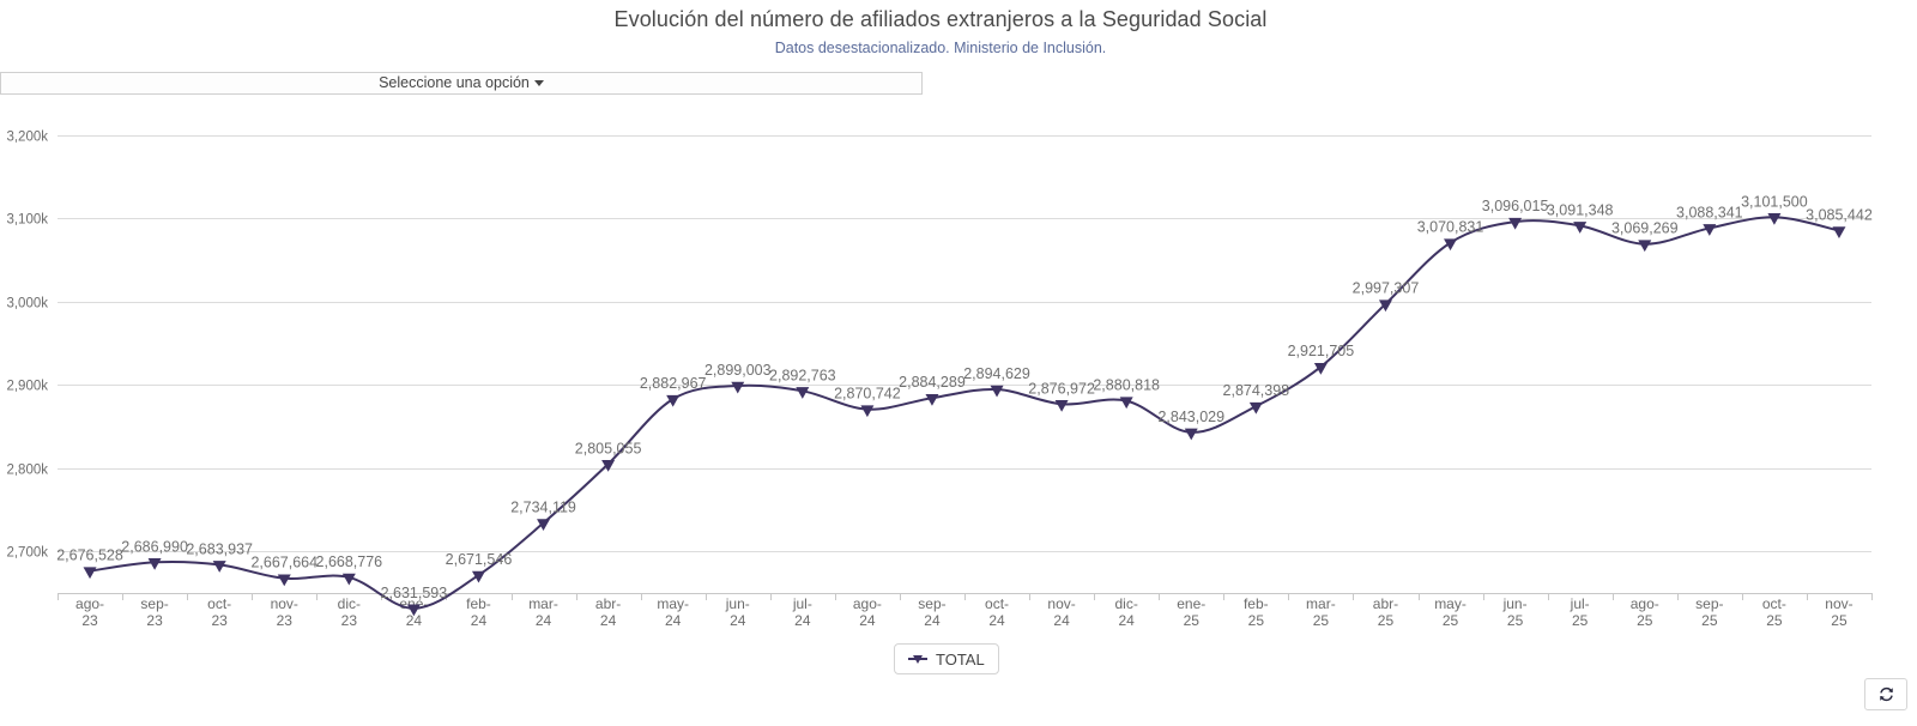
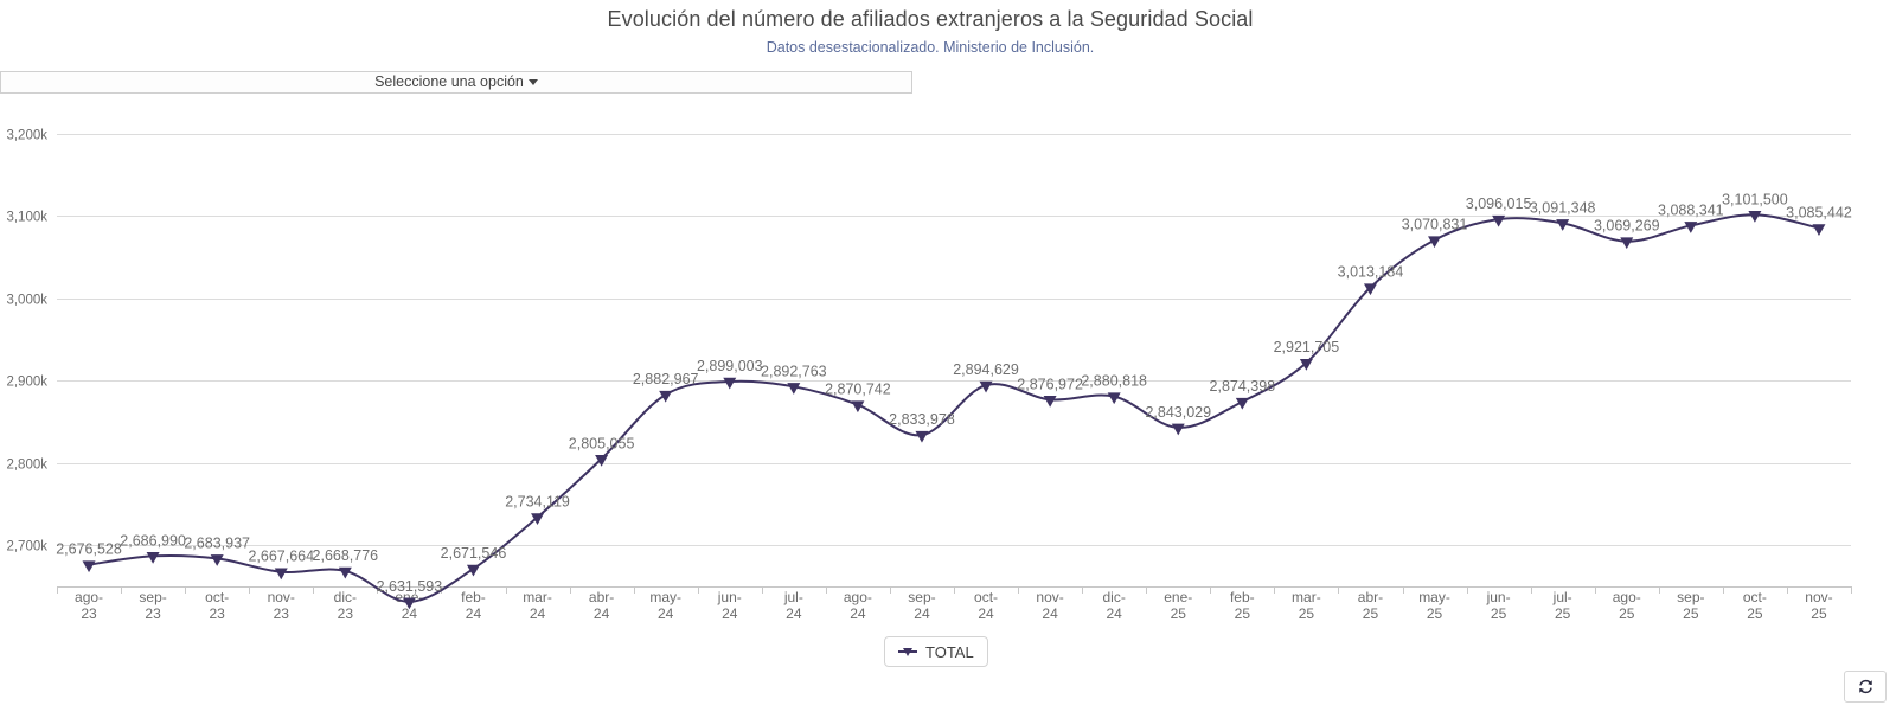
sep-24: 2,884,289 -> 2,833,978
abr-25: 2,997,307 -> 3,013,184
